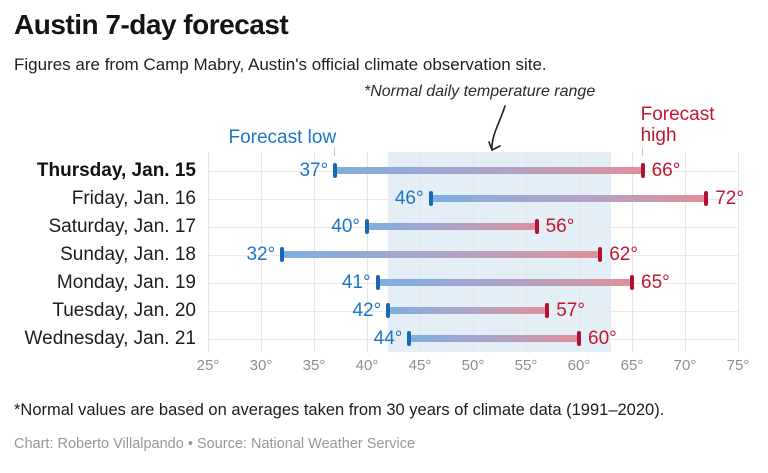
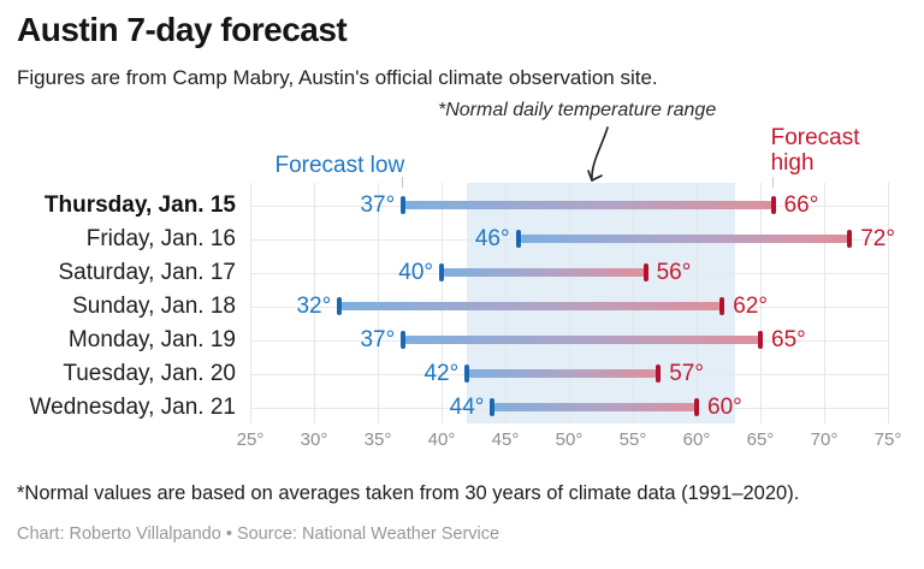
Forecast low/Monday, Jan. 19: 41° -> 37°
